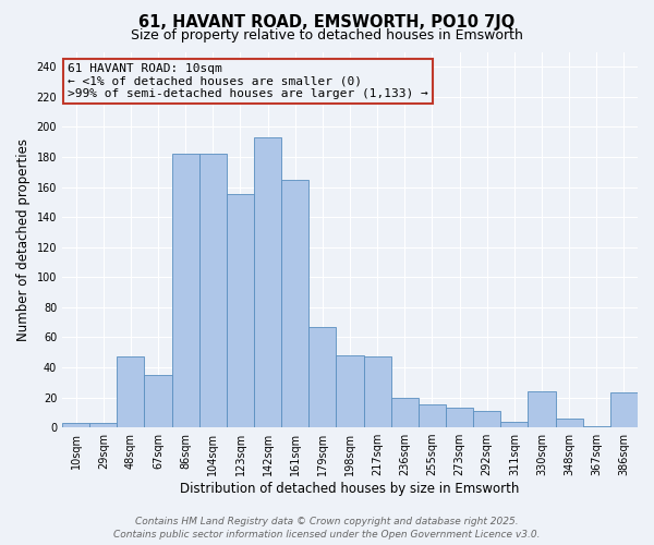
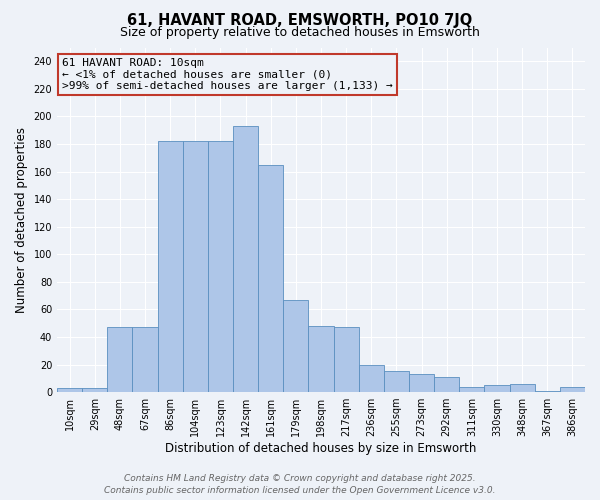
67sqm: 35 -> 47
123sqm: 155 -> 182
330sqm: 24 -> 5
386sqm: 23 -> 4
